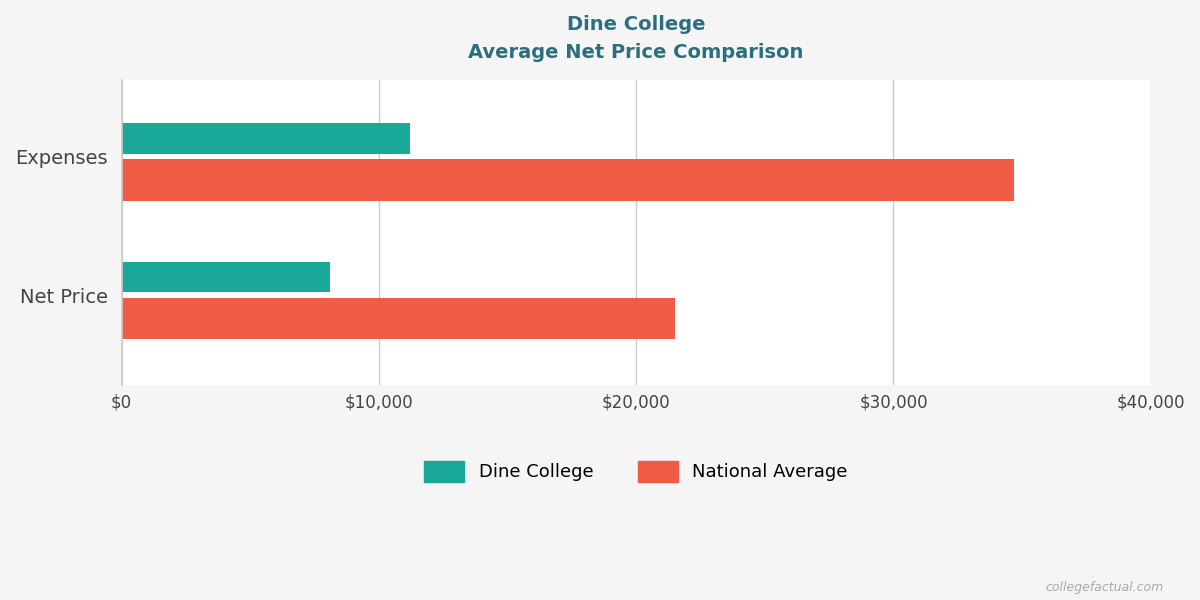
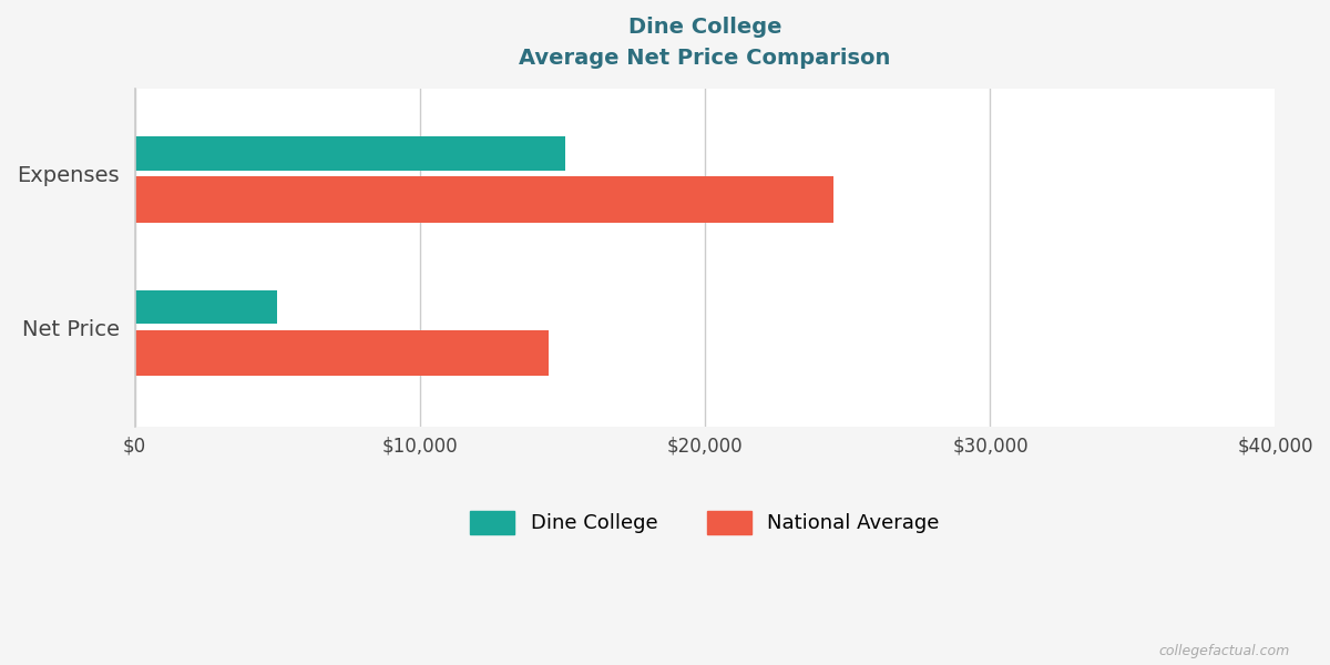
Dine College/Expenses: $11,200 -> $15,100
National Average/Expenses: $34,700 -> $24,500
Dine College/Net Price: $8,100 -> $5,000
National Average/Net Price: $21,500 -> $14,500
